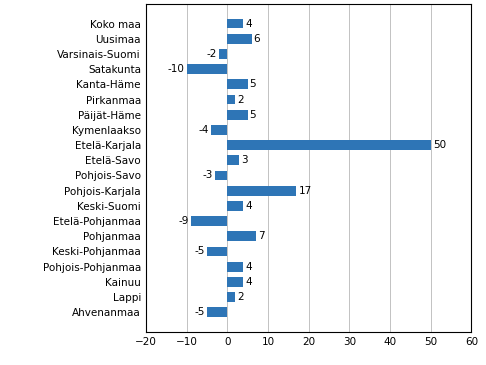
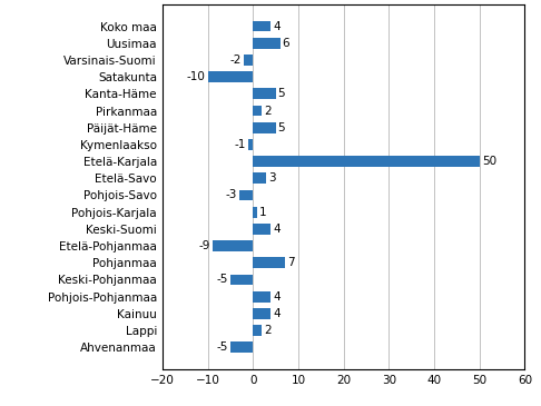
Kymenlaakso: -4 -> -1
Pohjois-Karjala: 17 -> 1
